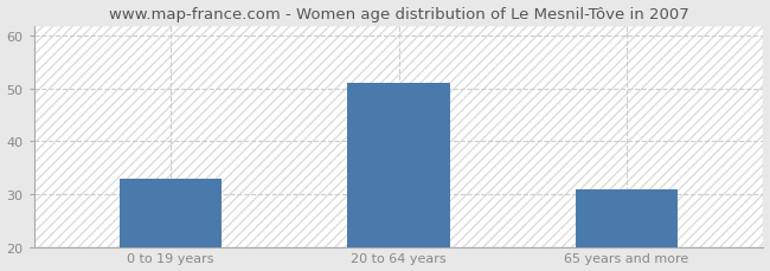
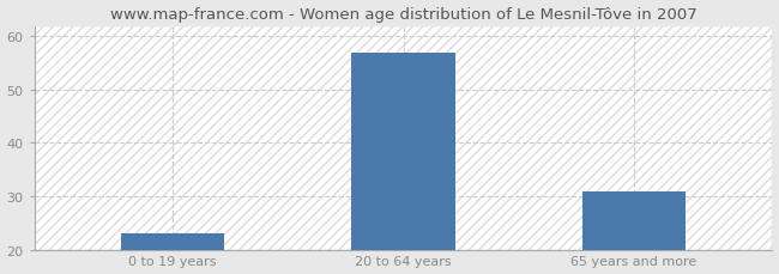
0 to 19 years: 33 -> 23
20 to 64 years: 51 -> 57
